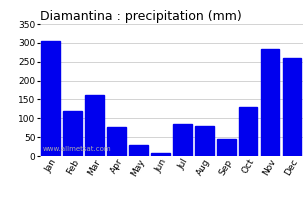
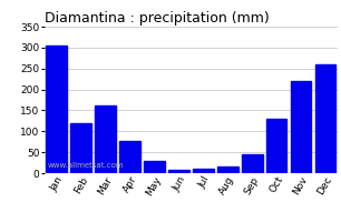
Jul: 85 -> 10
Aug: 80 -> 15
Nov: 285 -> 220
